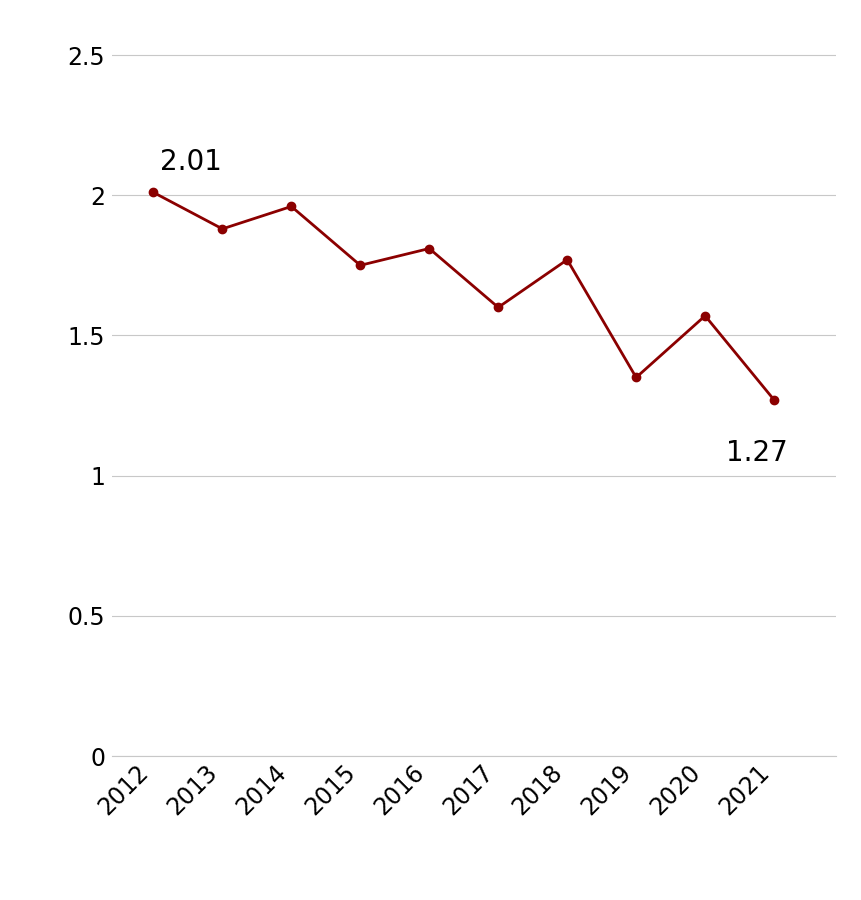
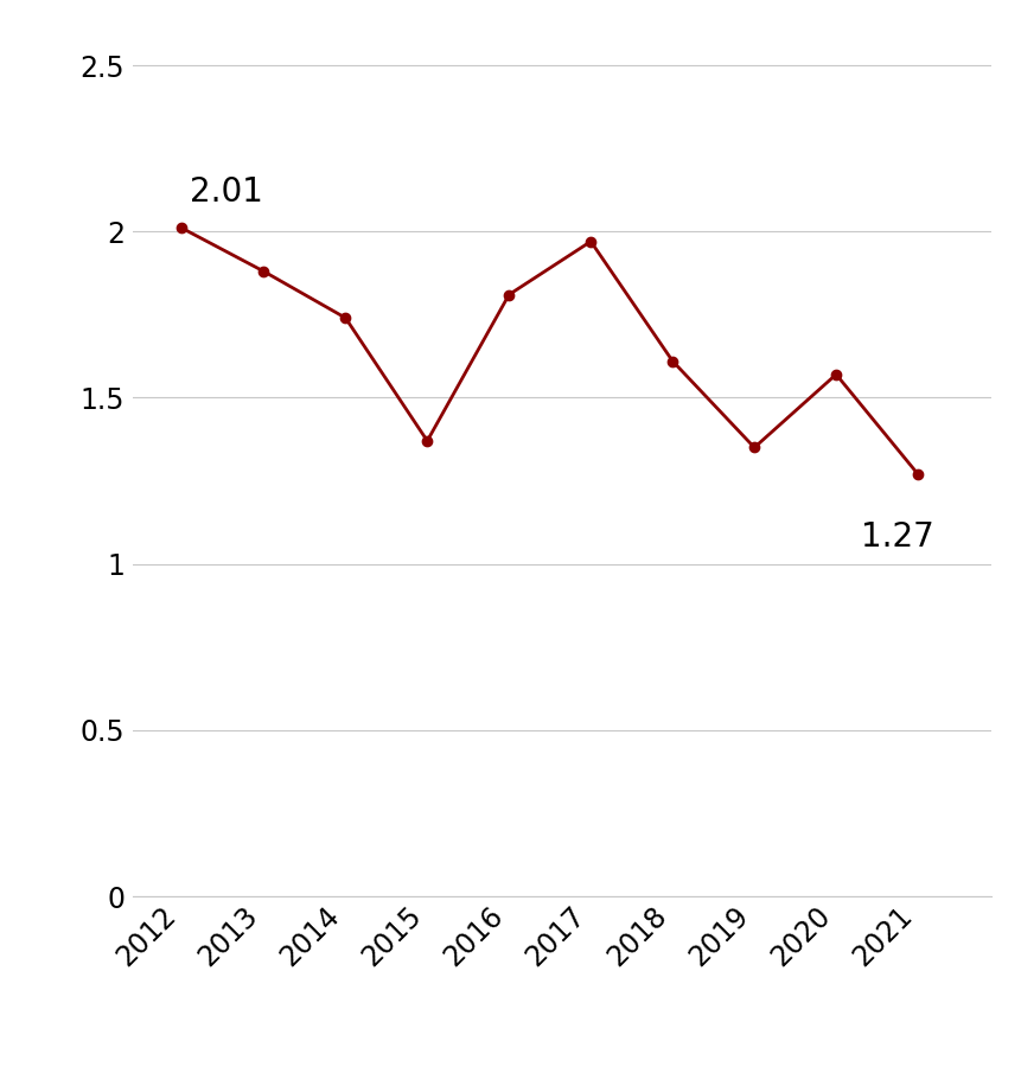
2014: 1.96 -> 1.74
2015: 1.75 -> 1.37
2017: 1.60 -> 1.97
2018: 1.77 -> 1.61
